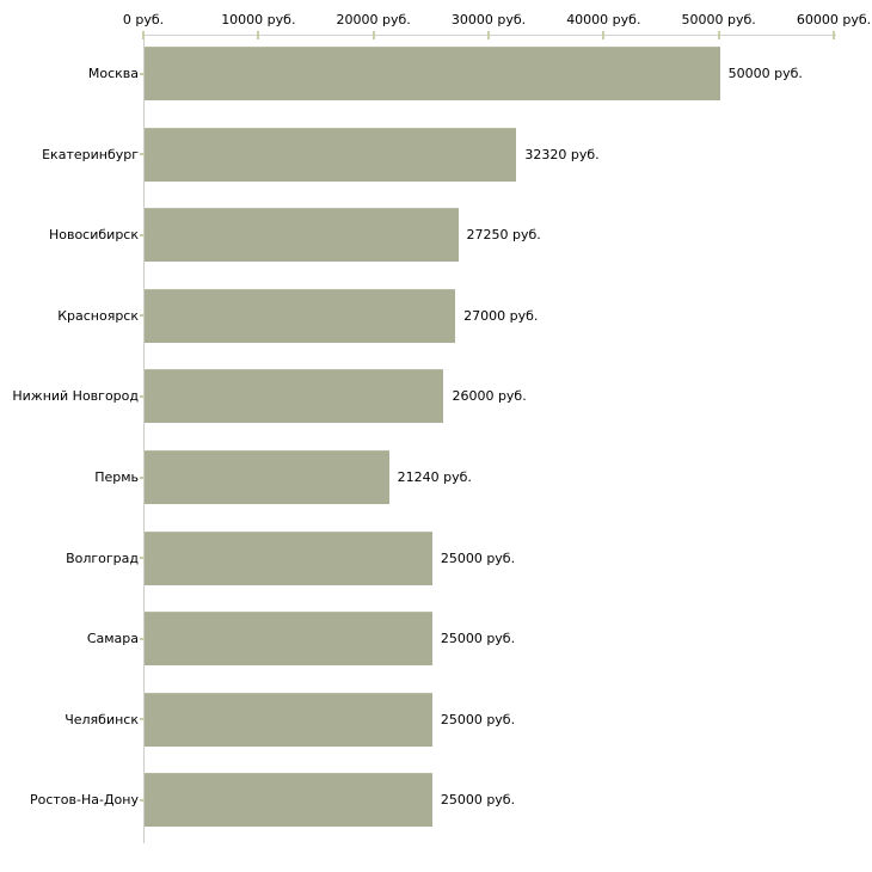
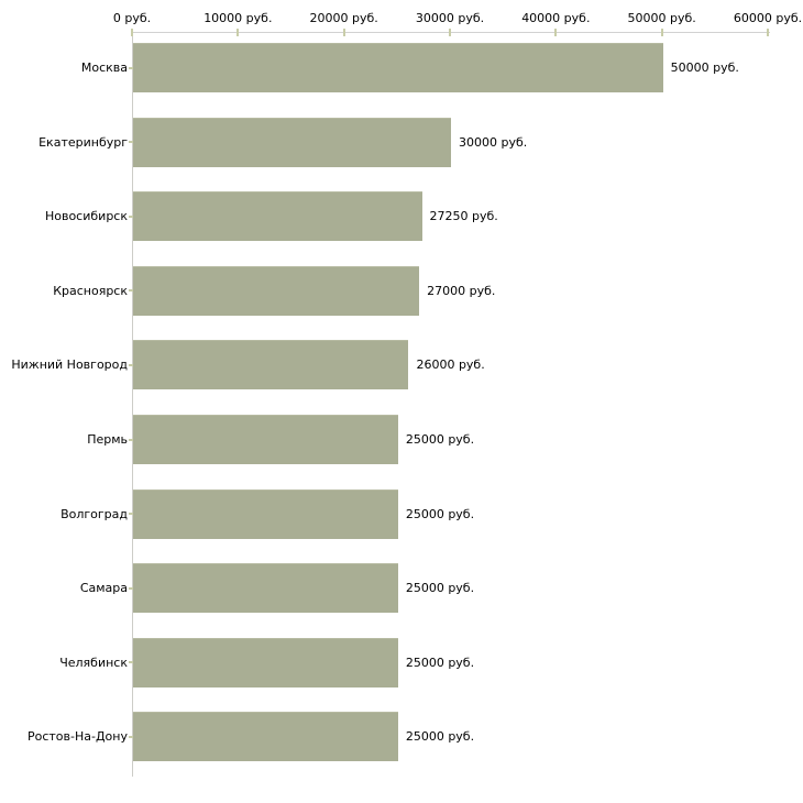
Екатеринбург: 32320 -> 30000
Пермь: 21240 -> 25000
